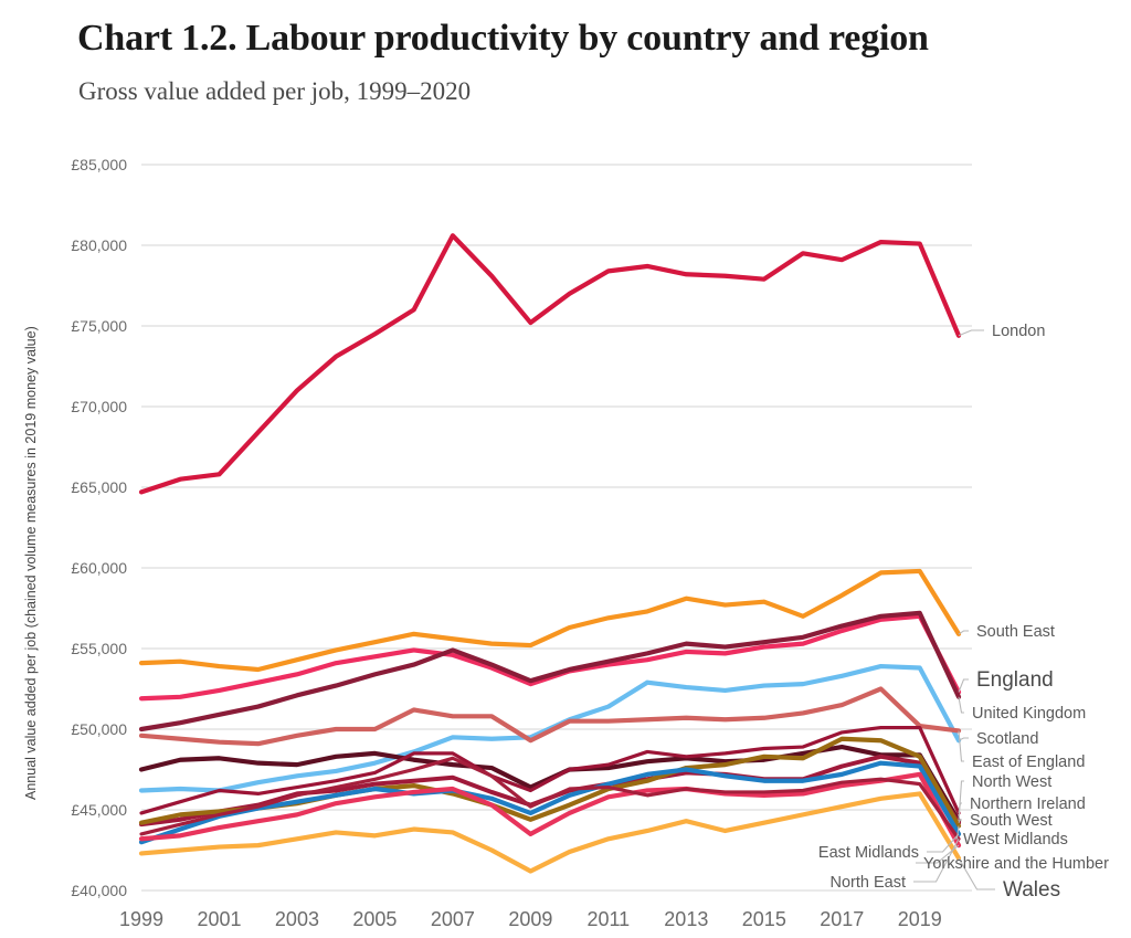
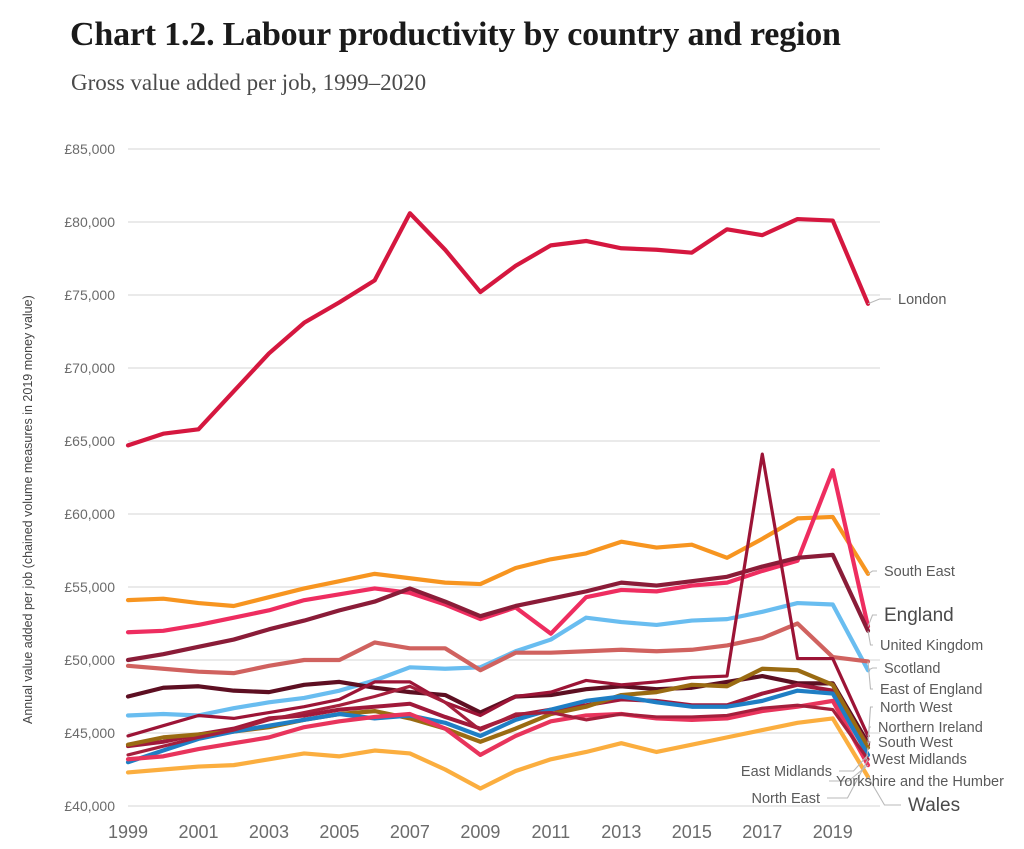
England/2011: £54000 -> £51800
Northern Ireland/2017: £49800 -> £64100
England/2019: £57000 -> £63000
